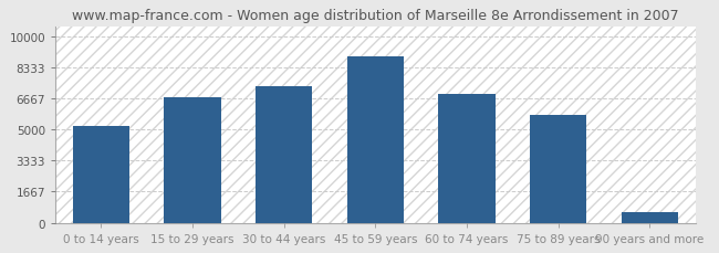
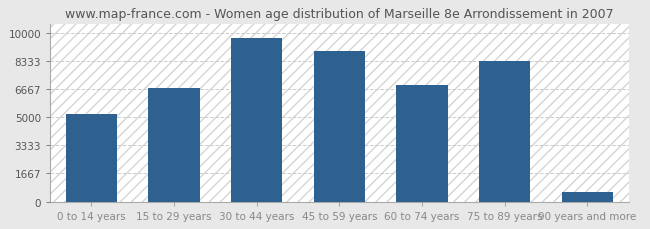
30 to 44 years: 7300 -> 9700
75 to 89 years: 5800 -> 8300
